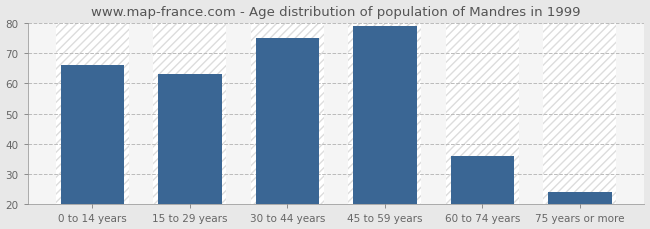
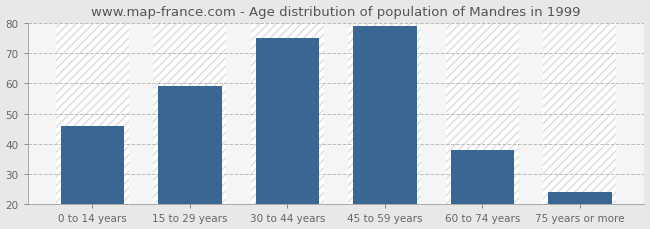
0 to 14 years: 66 -> 46
15 to 29 years: 63 -> 59
60 to 74 years: 36 -> 38
